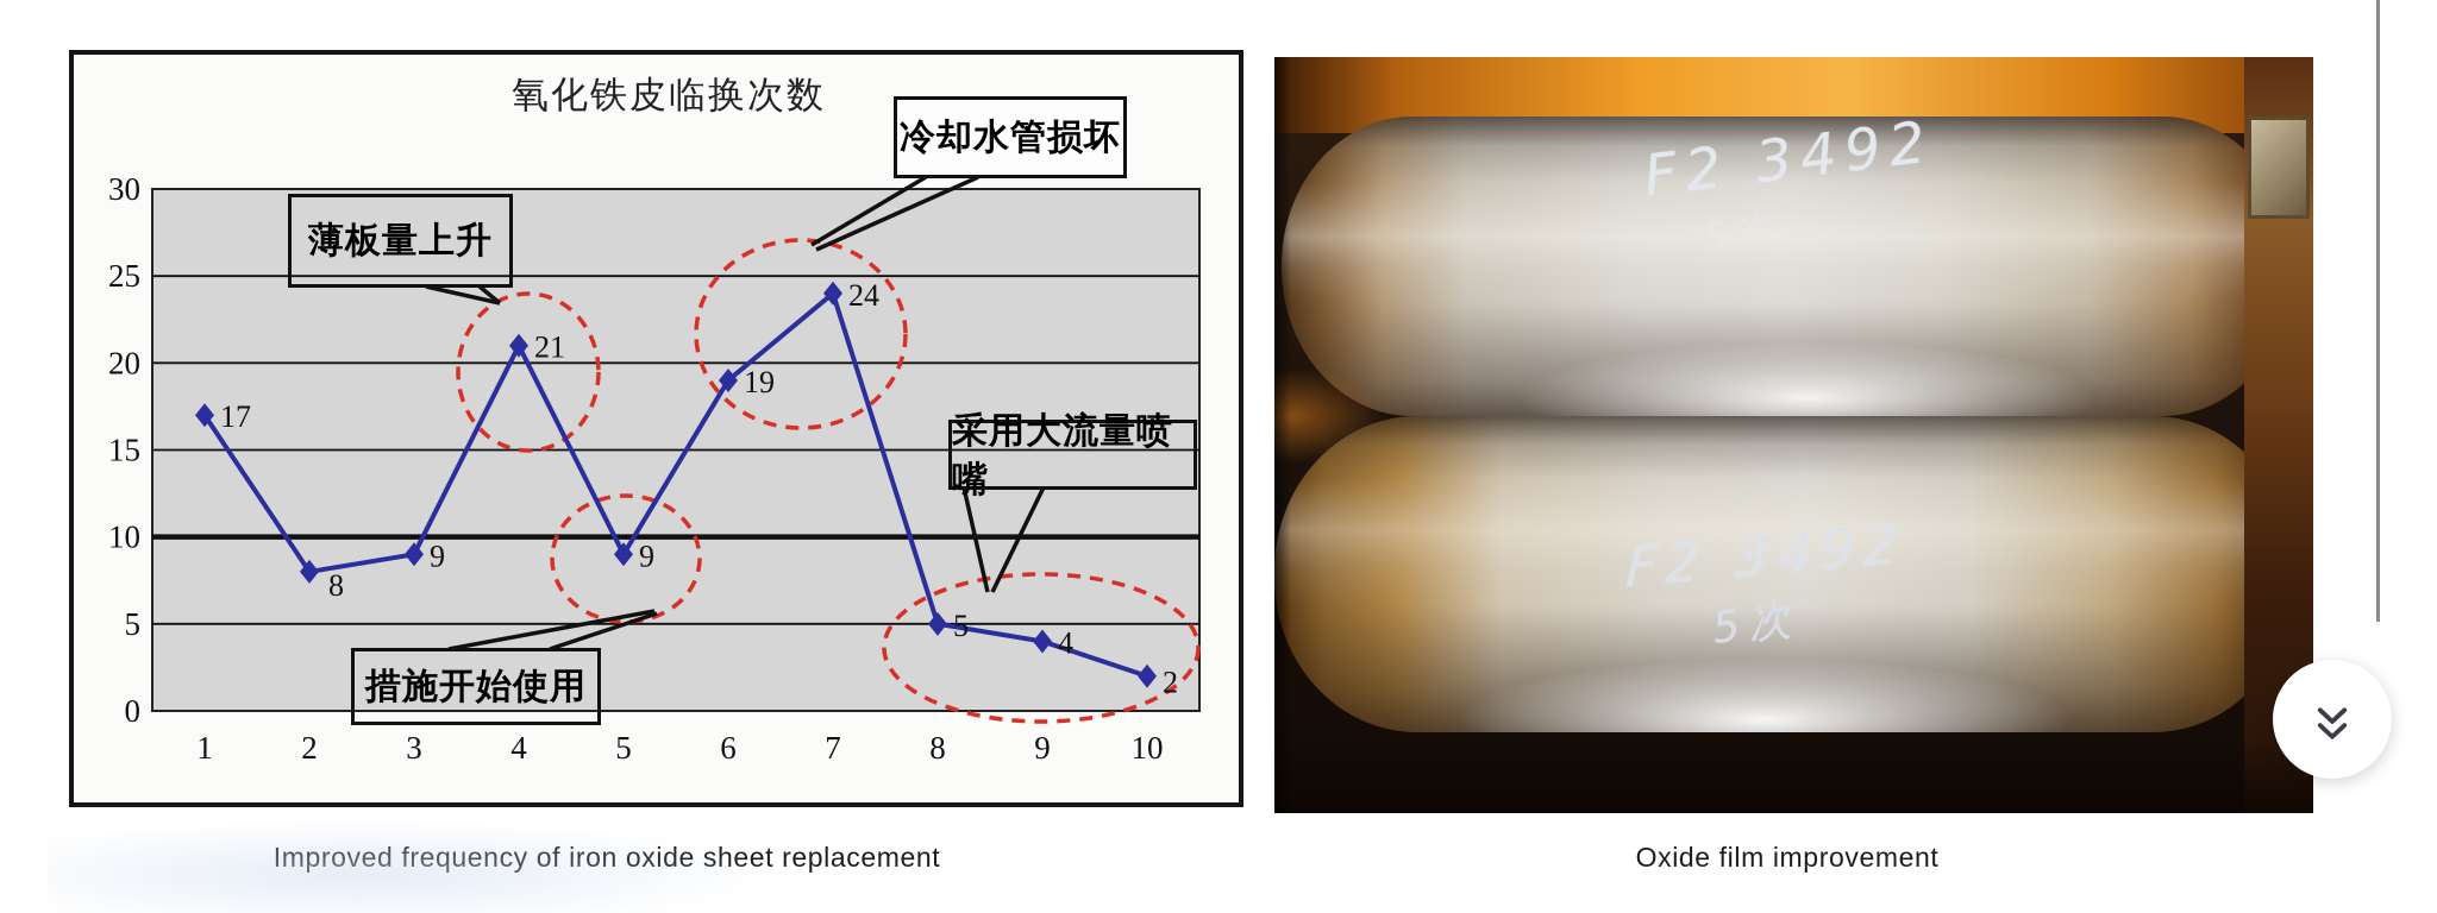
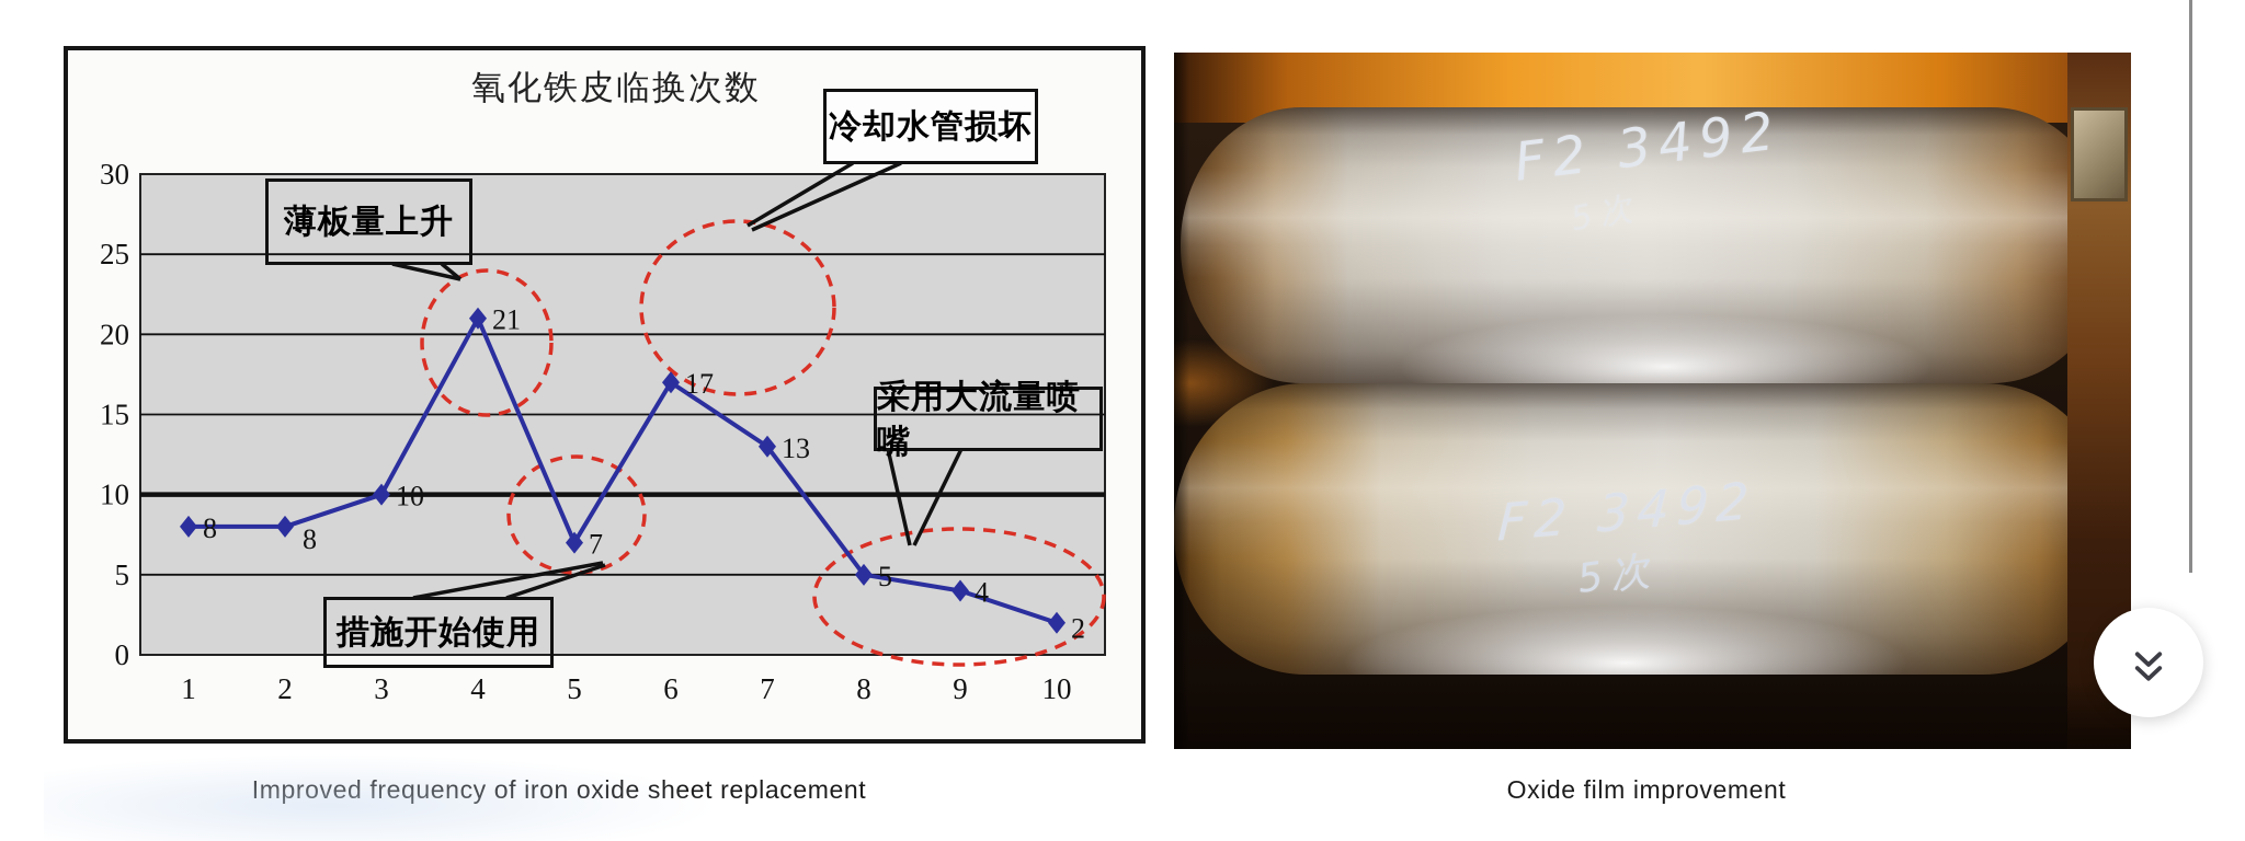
1: 17 -> 8
3: 9 -> 10
5: 9 -> 7
6: 19 -> 17
7: 24 -> 13
